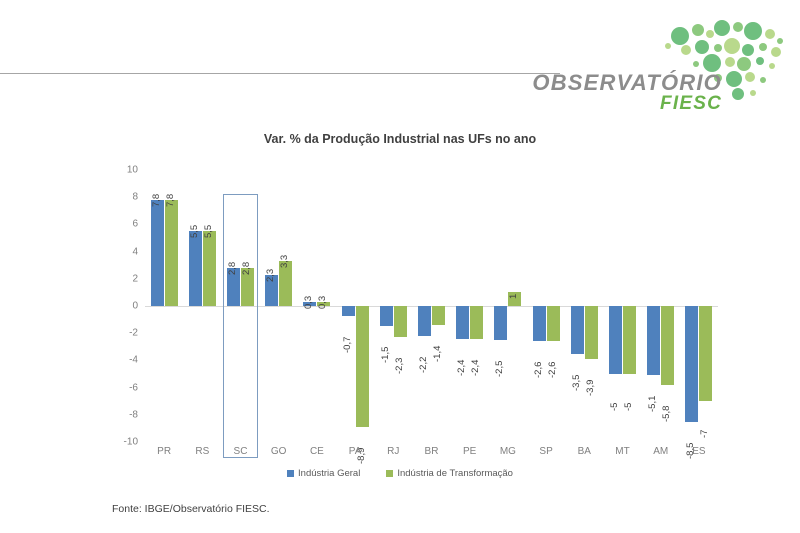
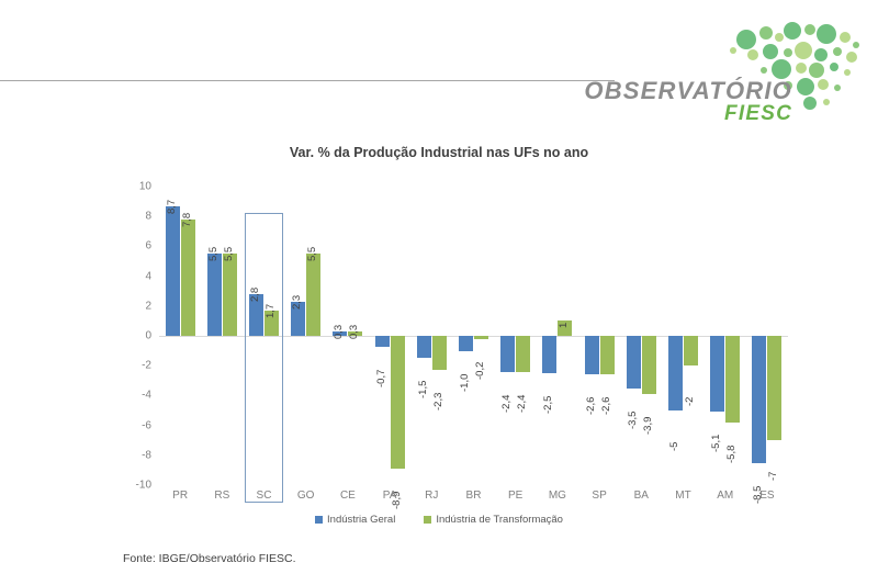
Indústria Geral/PR: 7,8 -> 8,7
Indústria de Transformação/SC: 2,8 -> 1,7
Indústria de Transformação/GO: 3,3 -> 5,5
Indústria Geral/BR: -2,2 -> -1,0
Indústria de Transformação/BR: -1,4 -> -0,2
Indústria de Transformação/MT: -5 -> -2
